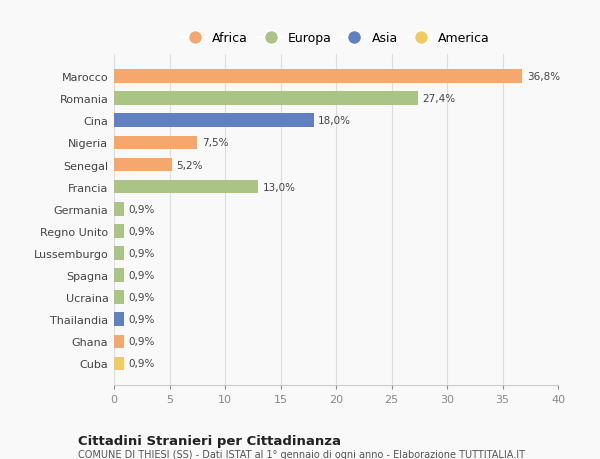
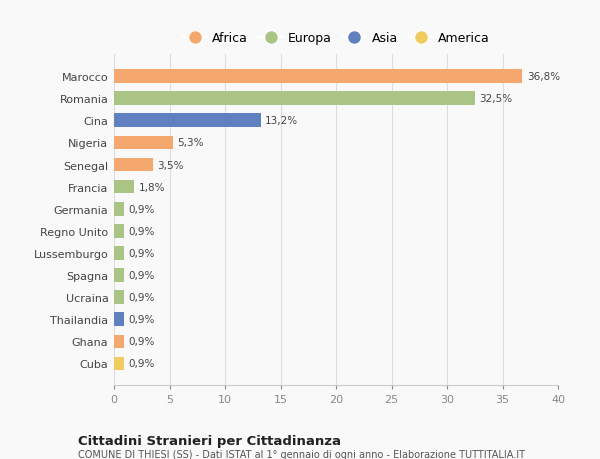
Romania: 27,4% -> 32,5%
Cina: 18,0% -> 13,2%
Nigeria: 7,5% -> 5,3%
Senegal: 5,2% -> 3,5%
Francia: 13,0% -> 1,8%
